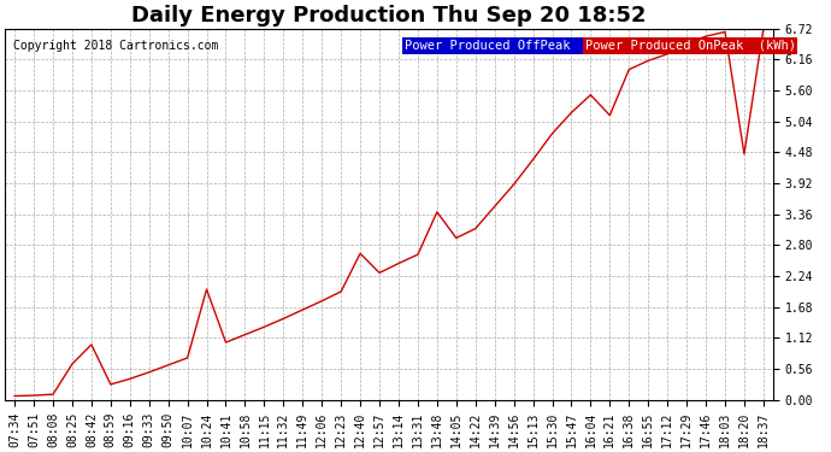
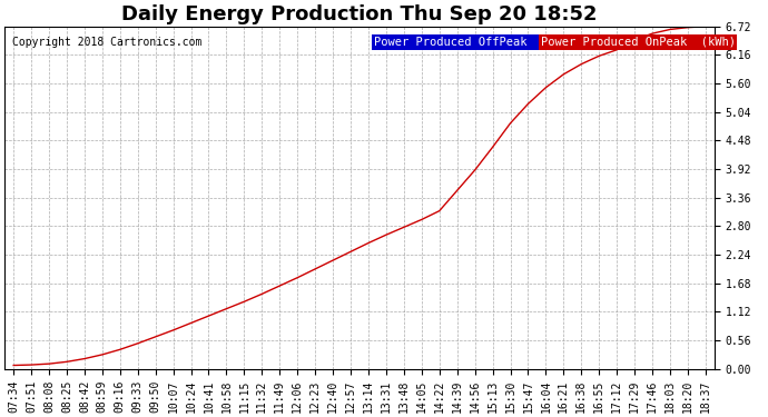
08:25: 0.65 -> 0.14
08:42: 1.00 -> 0.20
10:24: 2.00 -> 0.90
12:40: 2.65 -> 2.13
13:48: 3.40 -> 2.78
16:21: 5.15 -> 5.78
18:20: 4.45 -> 6.70
